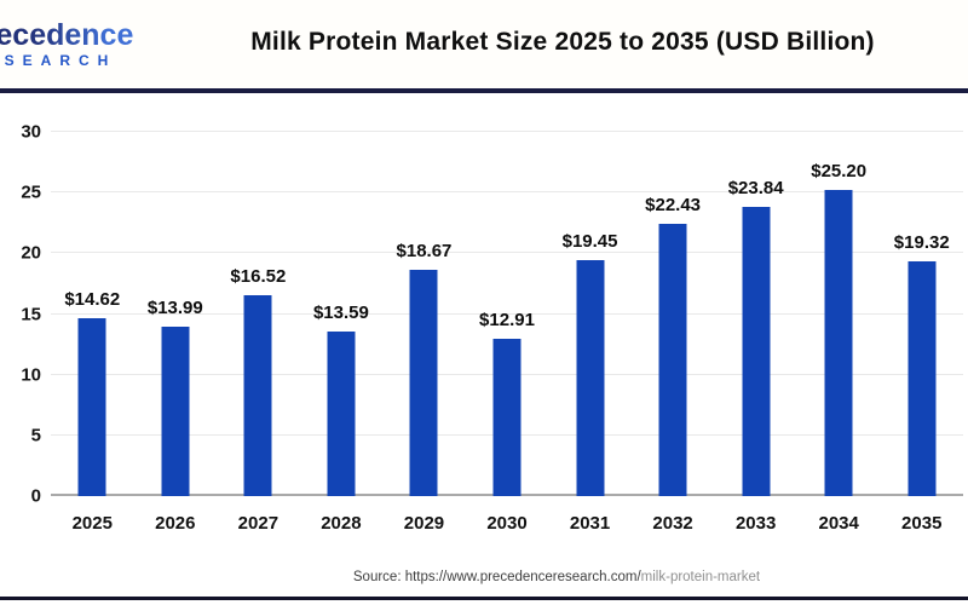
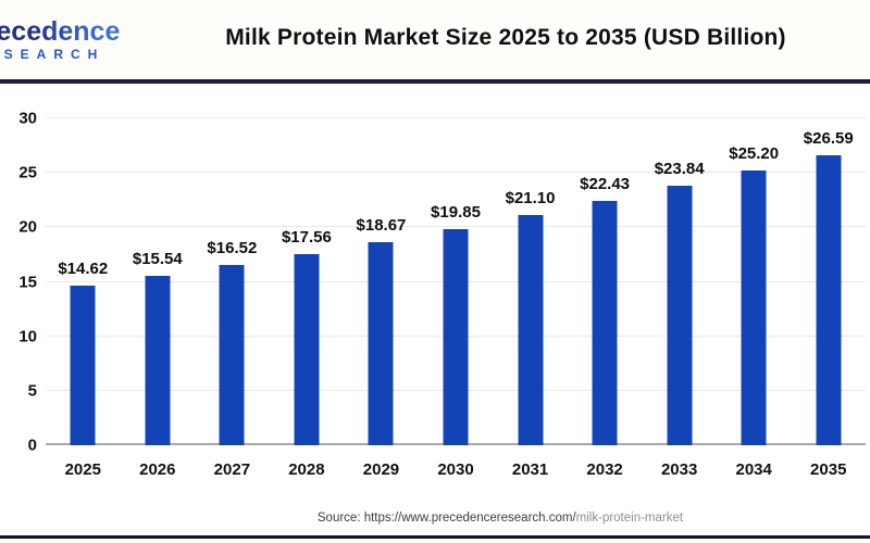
2026: $13.99 -> $15.54
2028: $13.59 -> $17.56
2030: $12.91 -> $19.85
2031: $19.45 -> $21.10
2035: $19.32 -> $26.59
